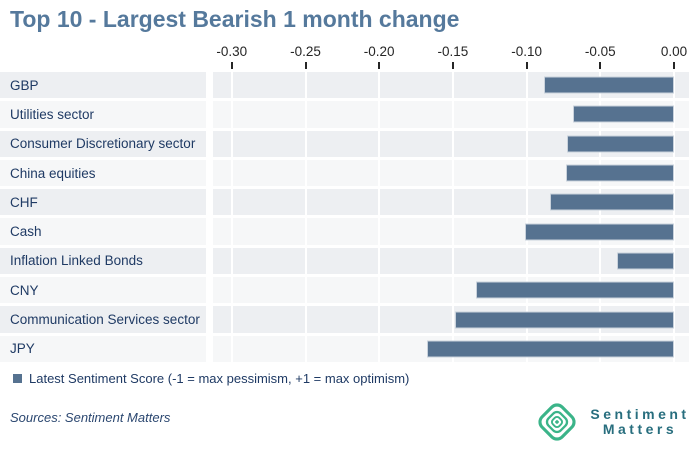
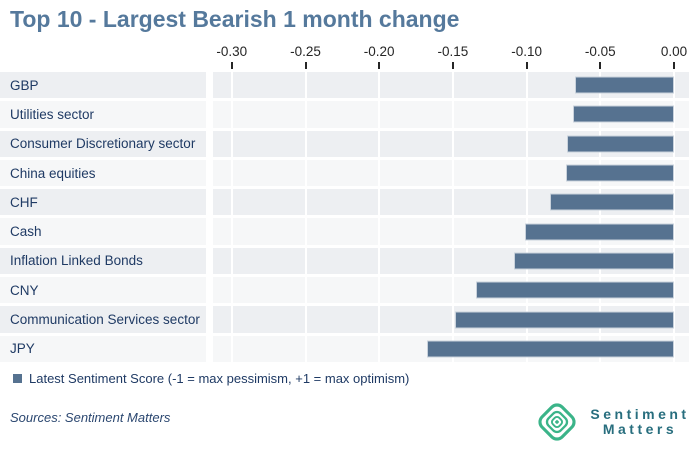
GBP: -0.087 -> -0.066
Inflation Linked Bonds: -0.037 -> -0.107
